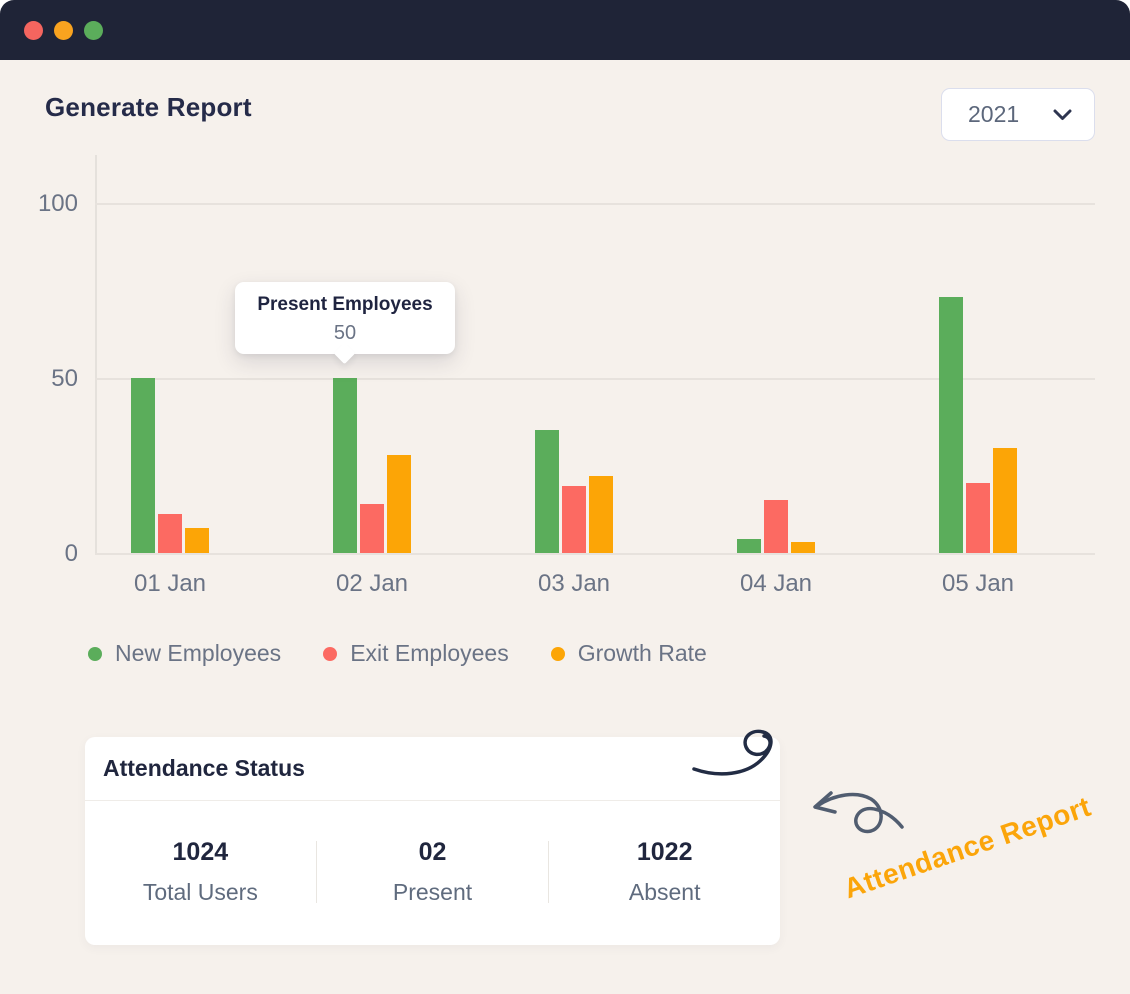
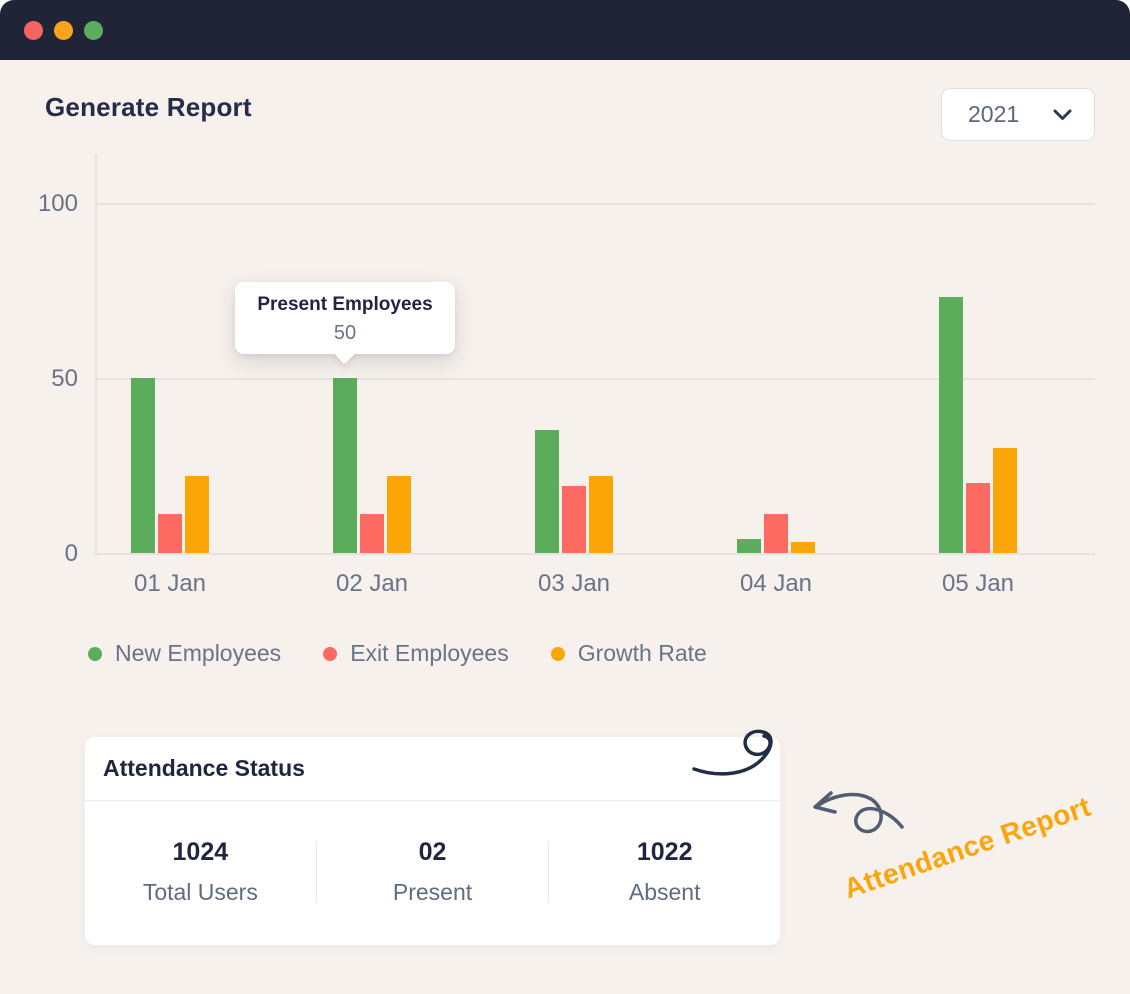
Growth Rate/01 Jan: 7 -> 22
Exit Employees/02 Jan: 14 -> 11
Growth Rate/02 Jan: 28 -> 22
Exit Employees/04 Jan: 15 -> 11
